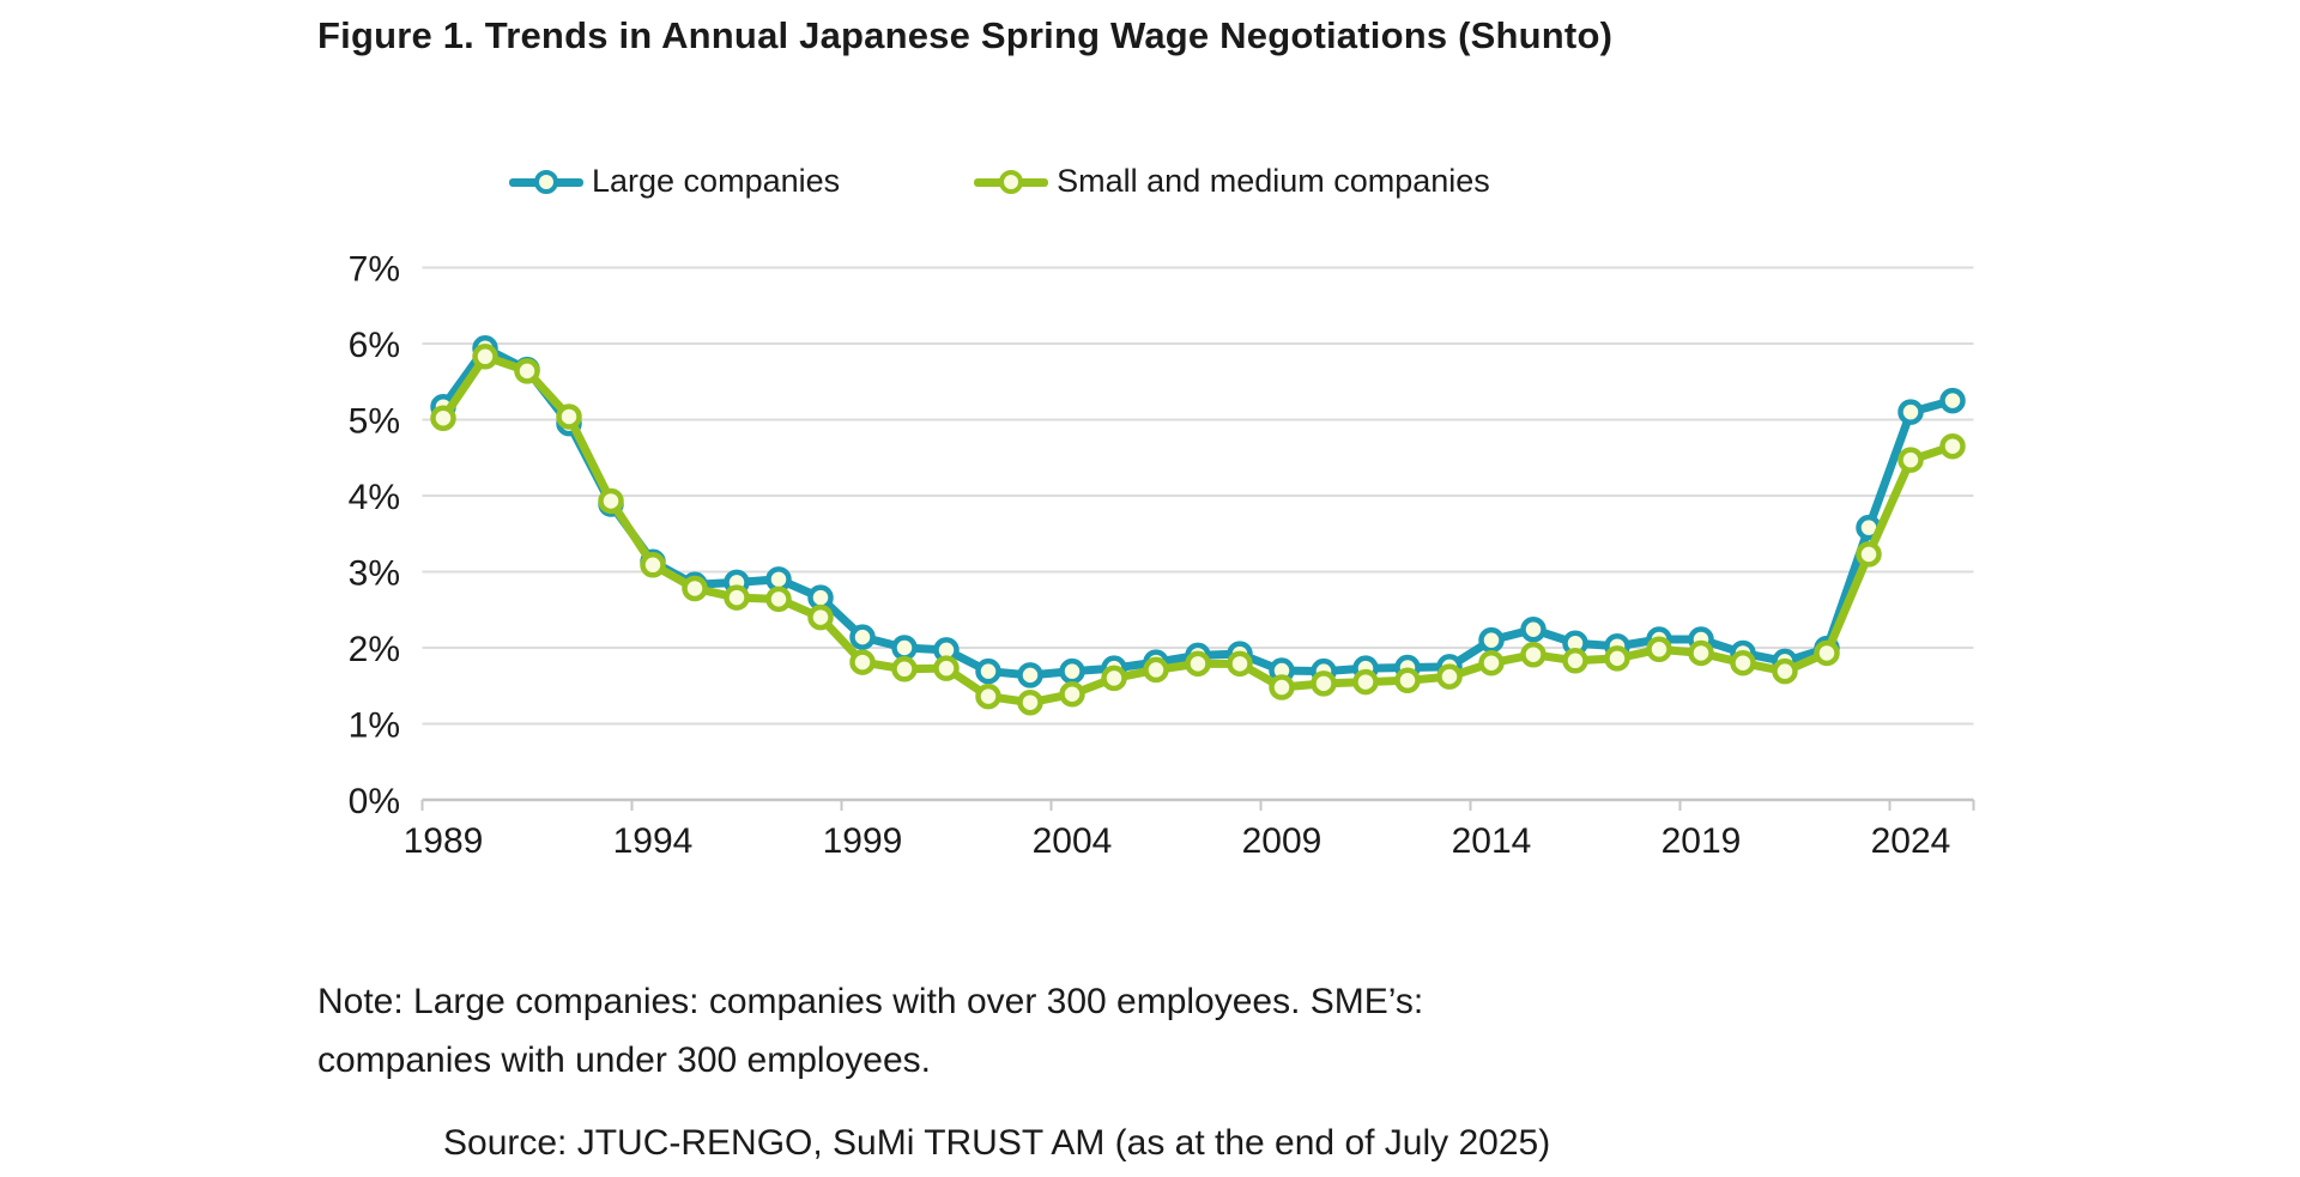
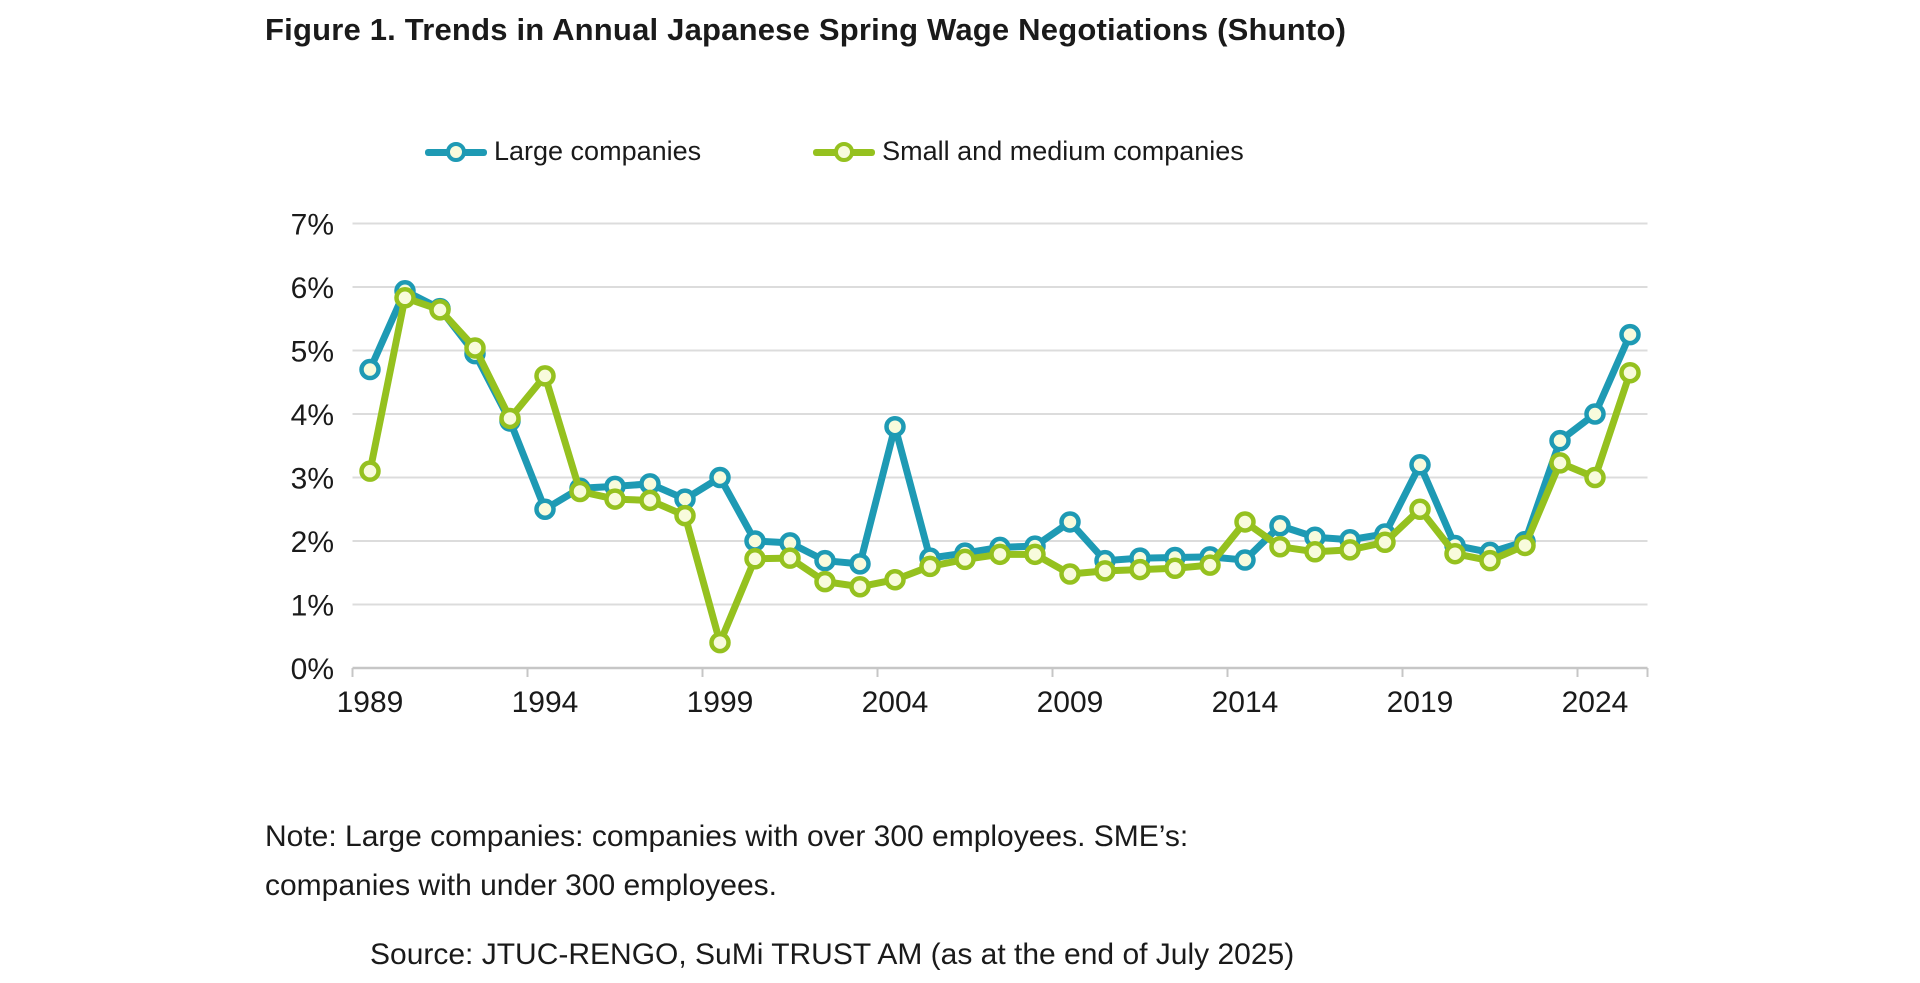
Large companies/1989: 5.2% -> 4.7%
Small and medium companies/1989: 5.0% -> 3.1%
Large companies/1994: 3.1% -> 2.5%
Small and medium companies/1994: 3.1% -> 4.6%
Large companies/1999: 2.1% -> 3.0%
Small and medium companies/1999: 1.8% -> 0.4%
Large companies/2004: 1.7% -> 3.8%
Large companies/2009: 1.7% -> 2.3%
Large companies/2014: 2.1% -> 1.7%
Small and medium companies/2014: 1.8% -> 2.3%
Large companies/2019: 2.1% -> 3.2%
Small and medium companies/2019: 1.9% -> 2.5%
Large companies/2024: 5.1% -> 4.0%
Small and medium companies/2024: 4.5% -> 3.0%
